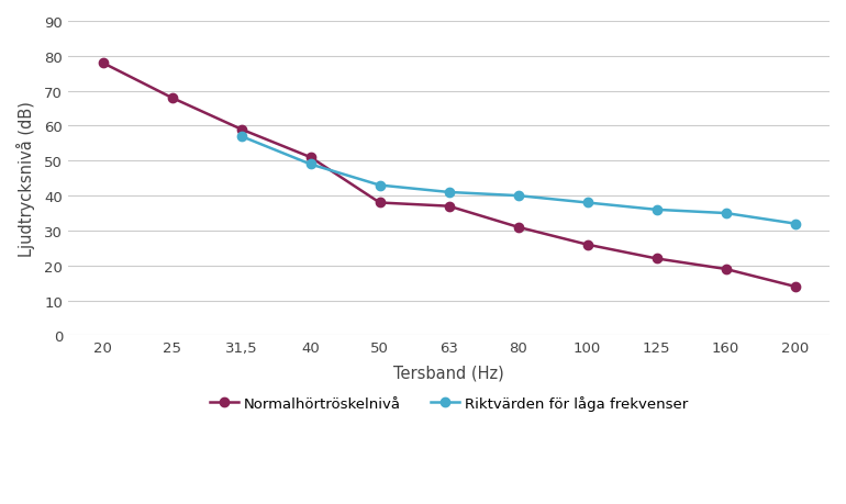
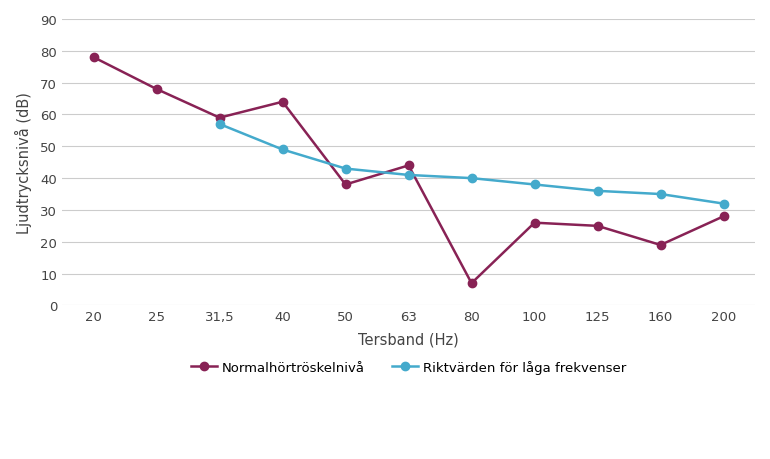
Normalhörtröskelnivå/40: 51 -> 64
Normalhörtröskelnivå/63: 37 -> 44
Normalhörtröskelnivå/80: 31 -> 7
Normalhörtröskelnivå/125: 22 -> 25
Normalhörtröskelnivå/200: 14 -> 28
